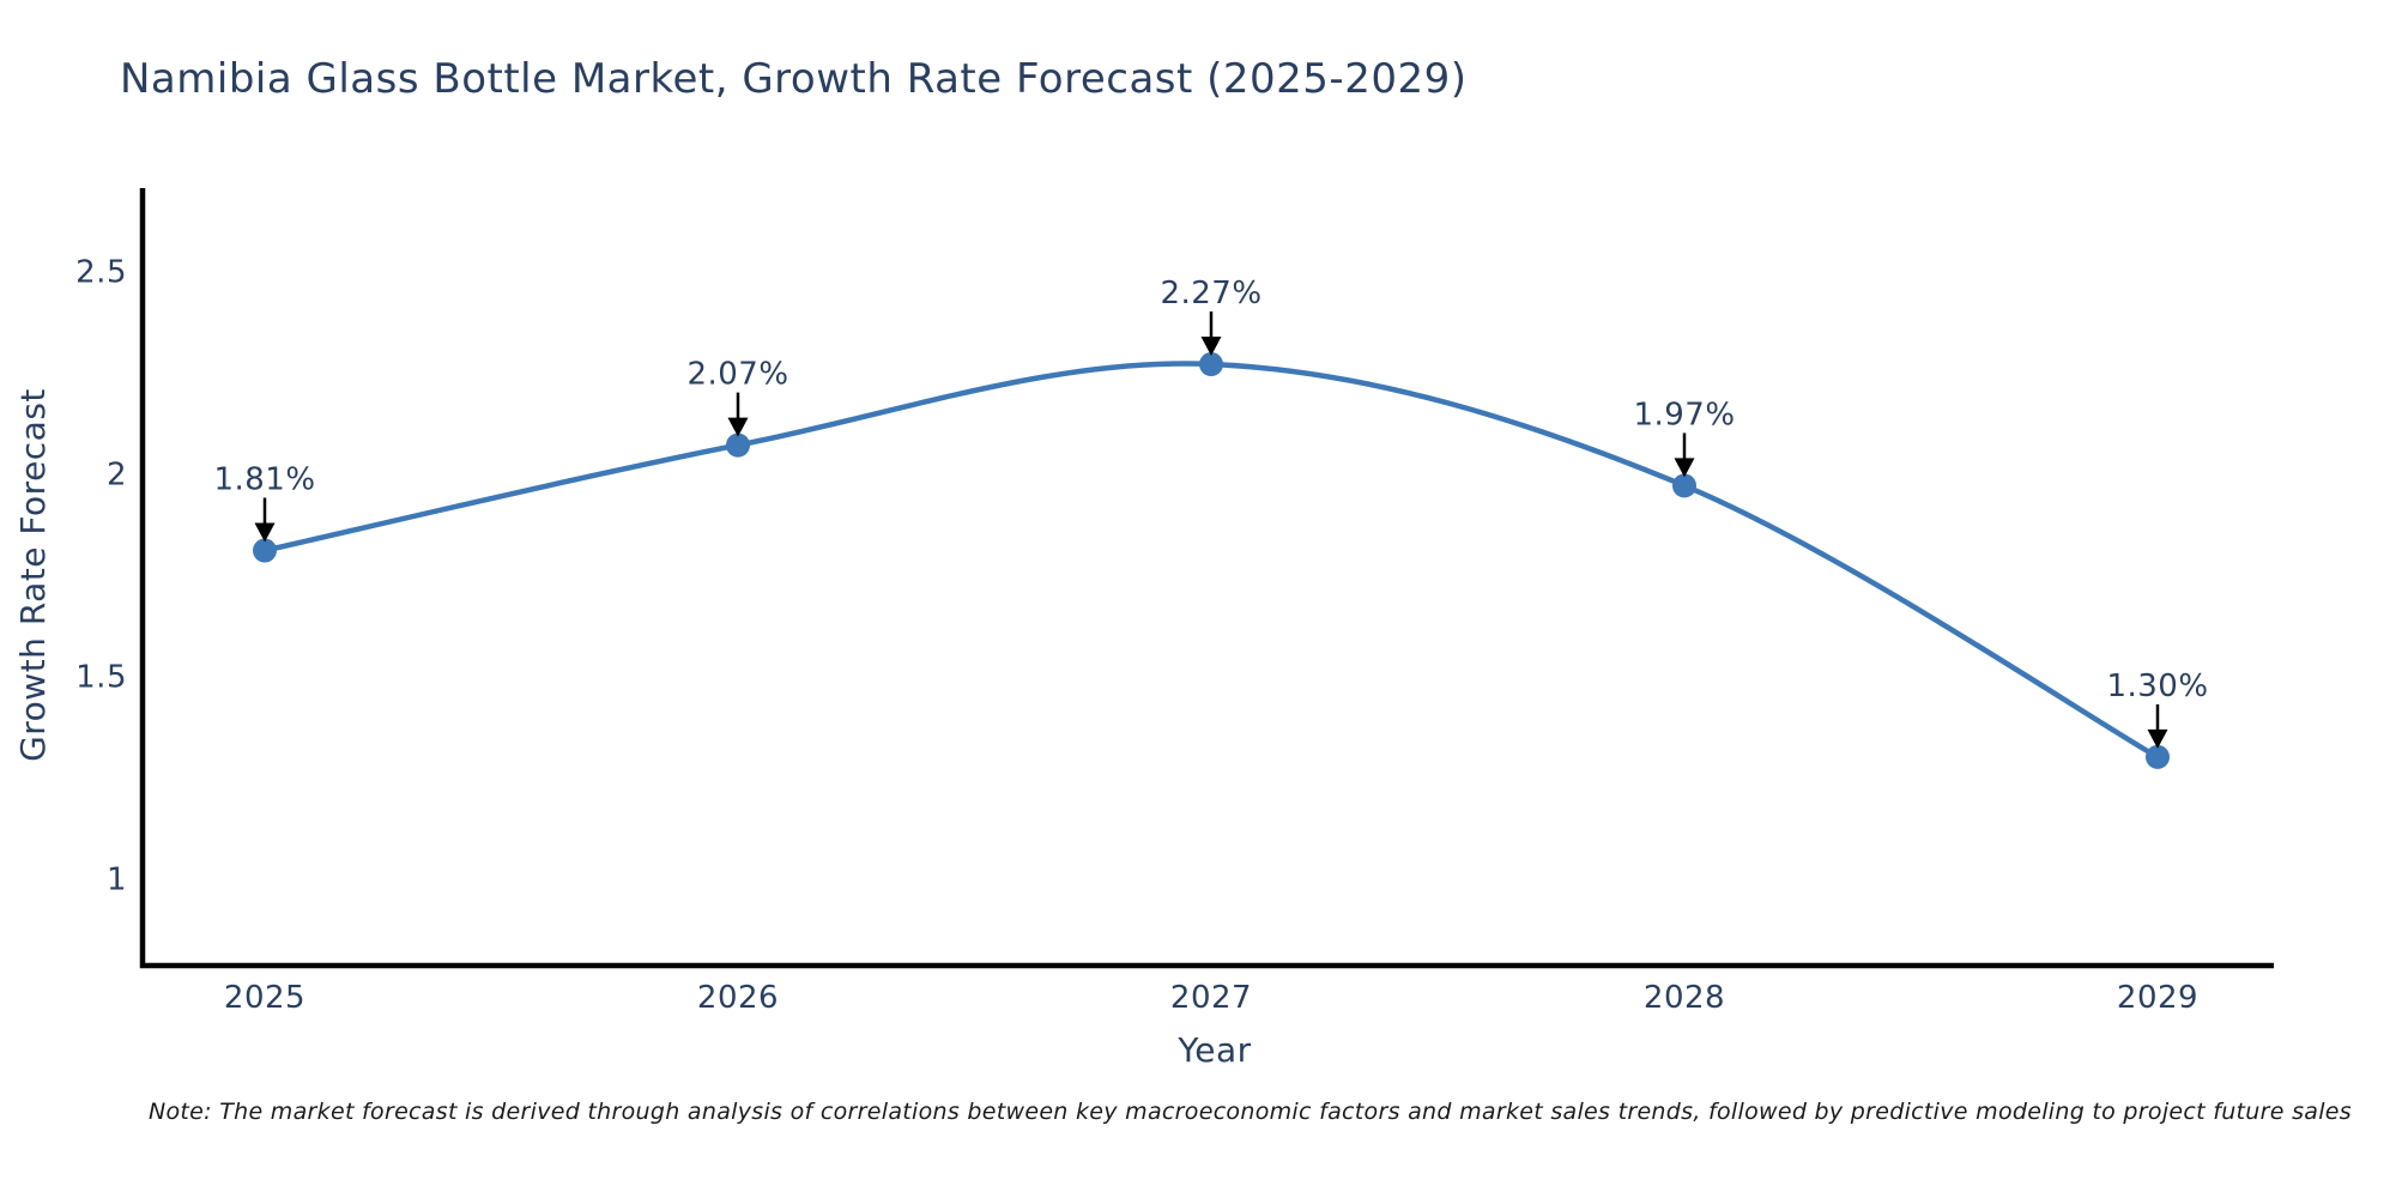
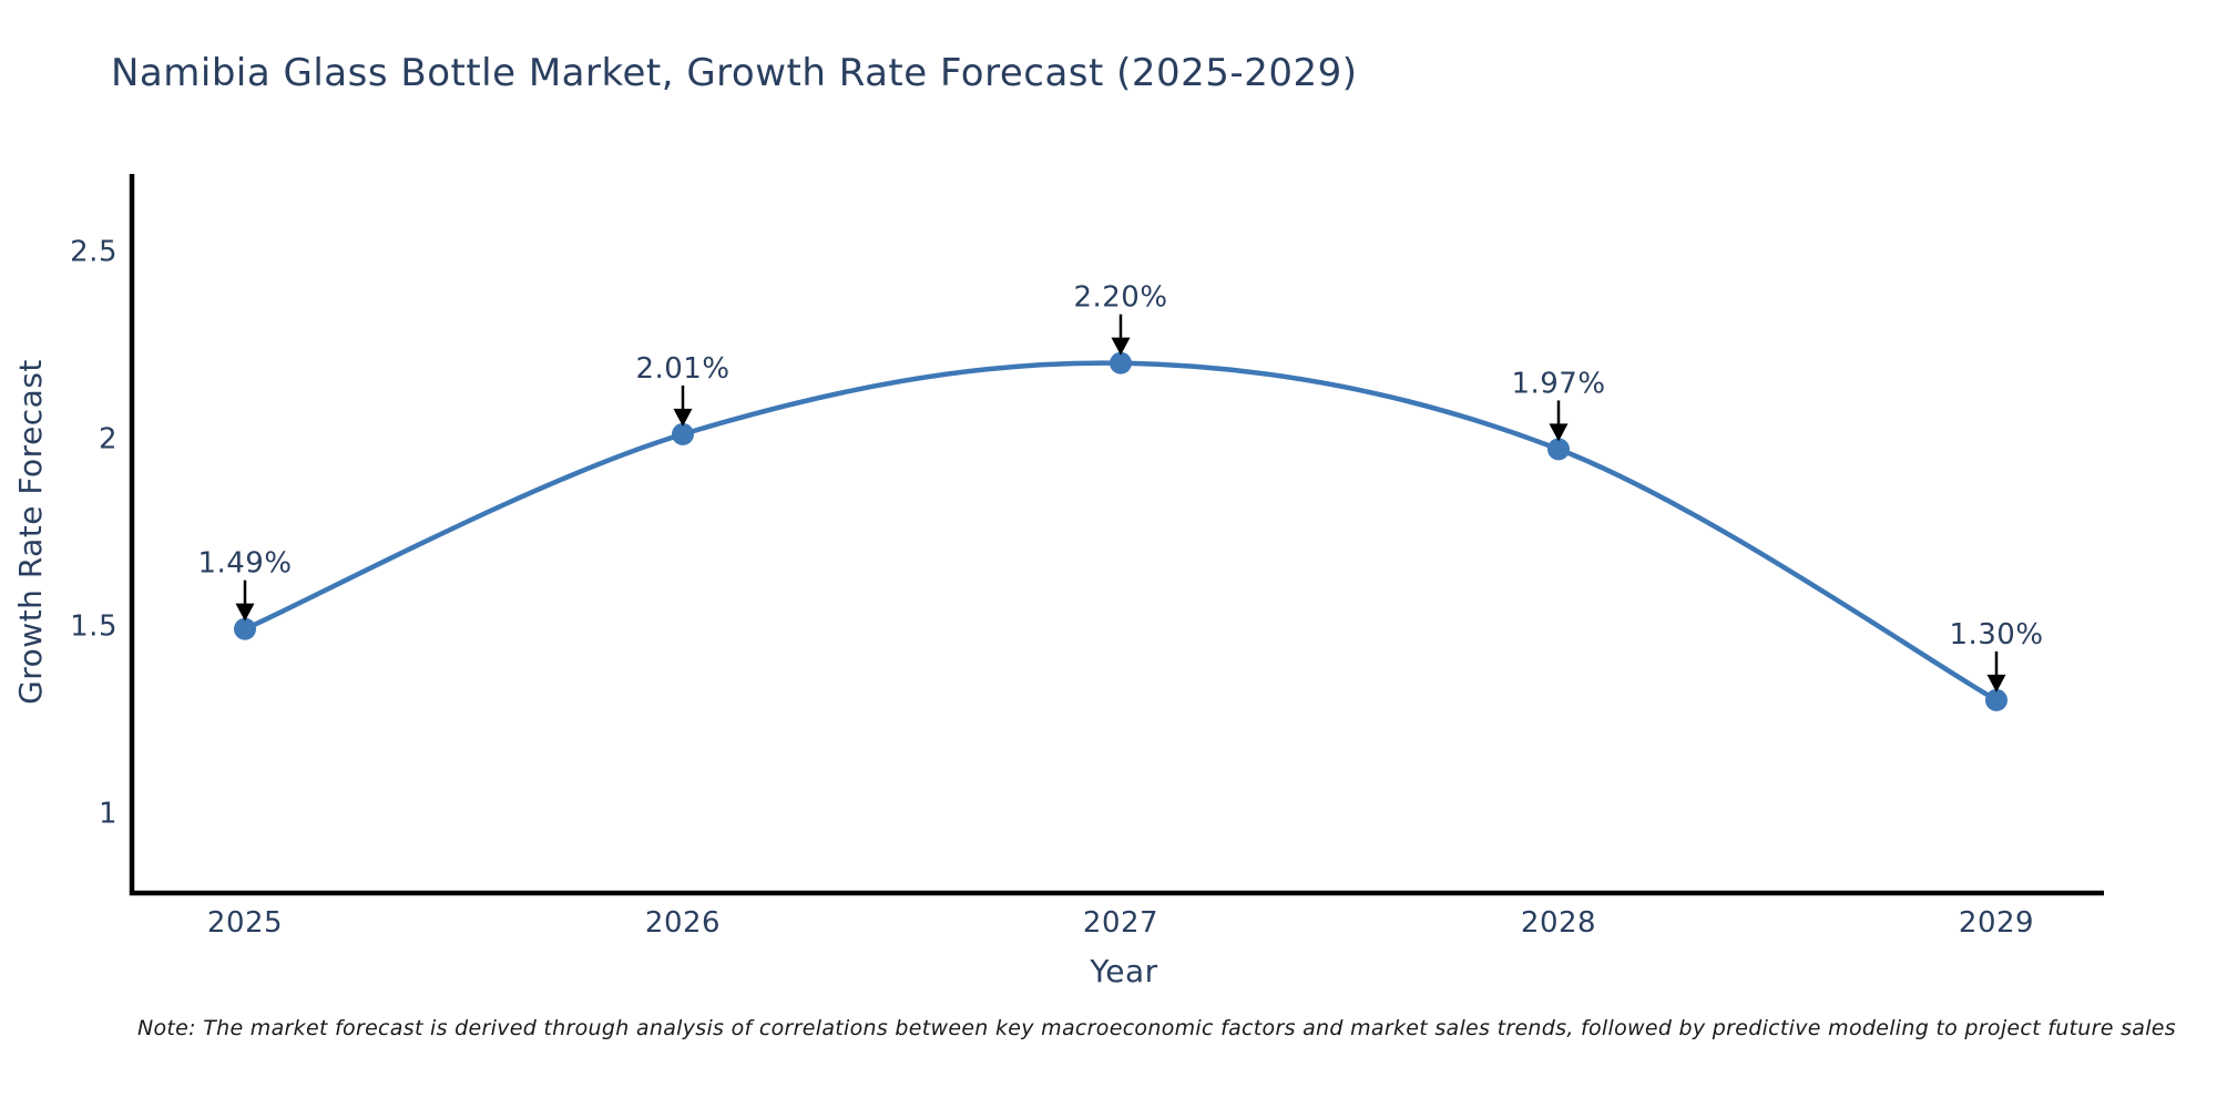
2025: 1.81% -> 1.49%
2026: 2.07% -> 2.01%
2027: 2.27% -> 2.20%
